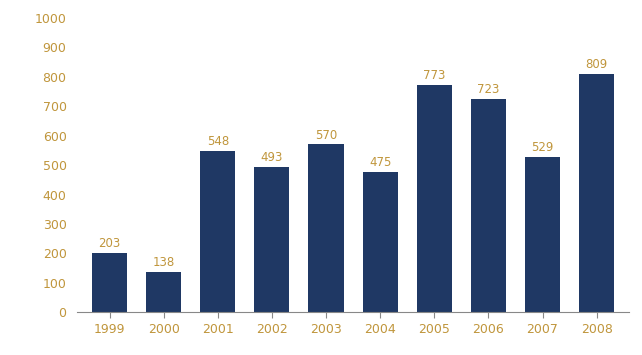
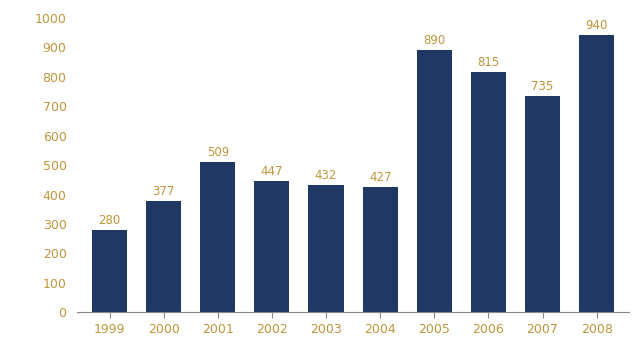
1999: 203 -> 280
2000: 138 -> 377
2001: 548 -> 509
2002: 493 -> 447
2003: 570 -> 432
2004: 475 -> 427
2005: 773 -> 890
2006: 723 -> 815
2007: 529 -> 735
2008: 809 -> 940
